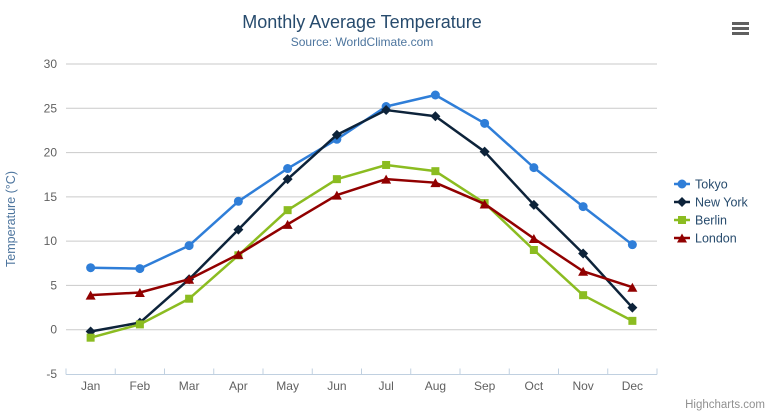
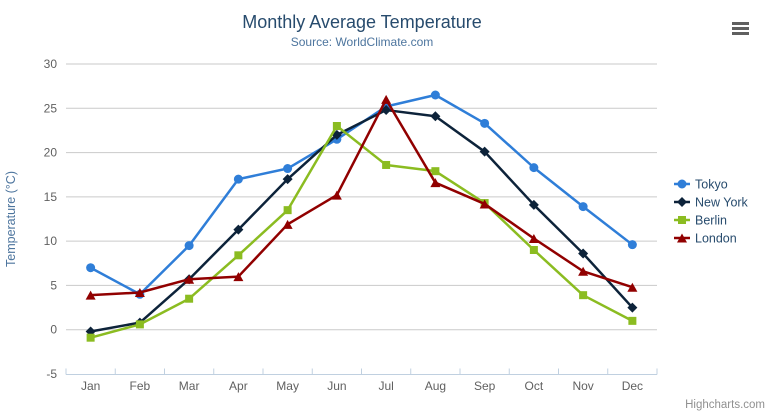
Tokyo/Feb: 7 -> 4
Tokyo/Apr: 14 -> 17
London/Apr: 8 -> 6
Berlin/Jun: 17 -> 23
London/Jul: 17 -> 26
